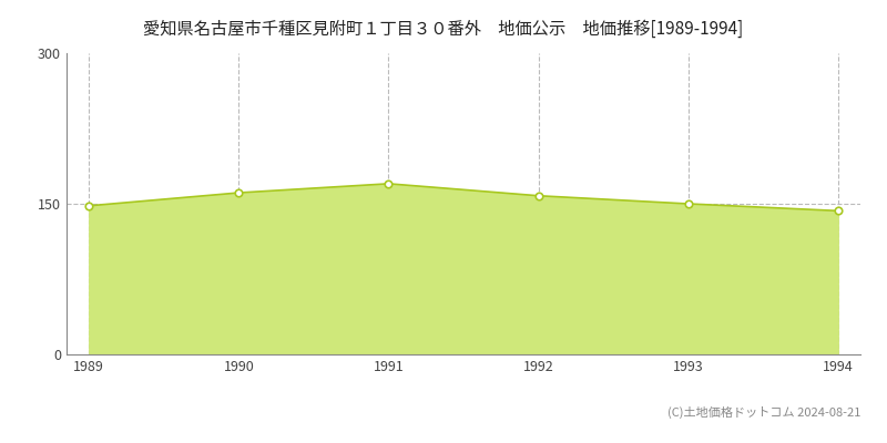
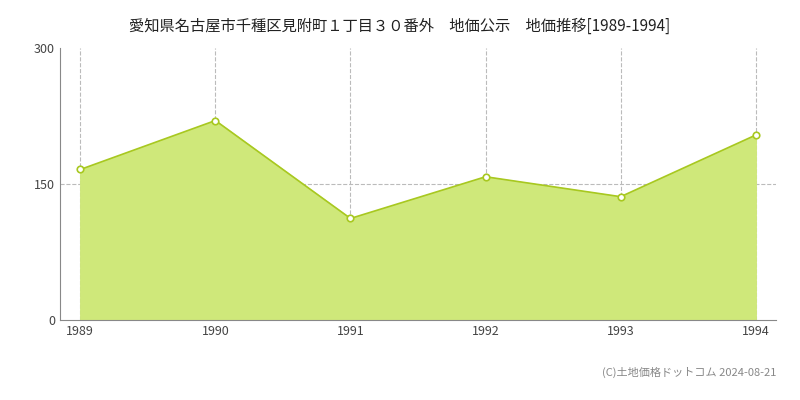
1989: 148 -> 166
1990: 161 -> 220
1991: 170 -> 112
1993: 150 -> 136
1994: 143 -> 204
